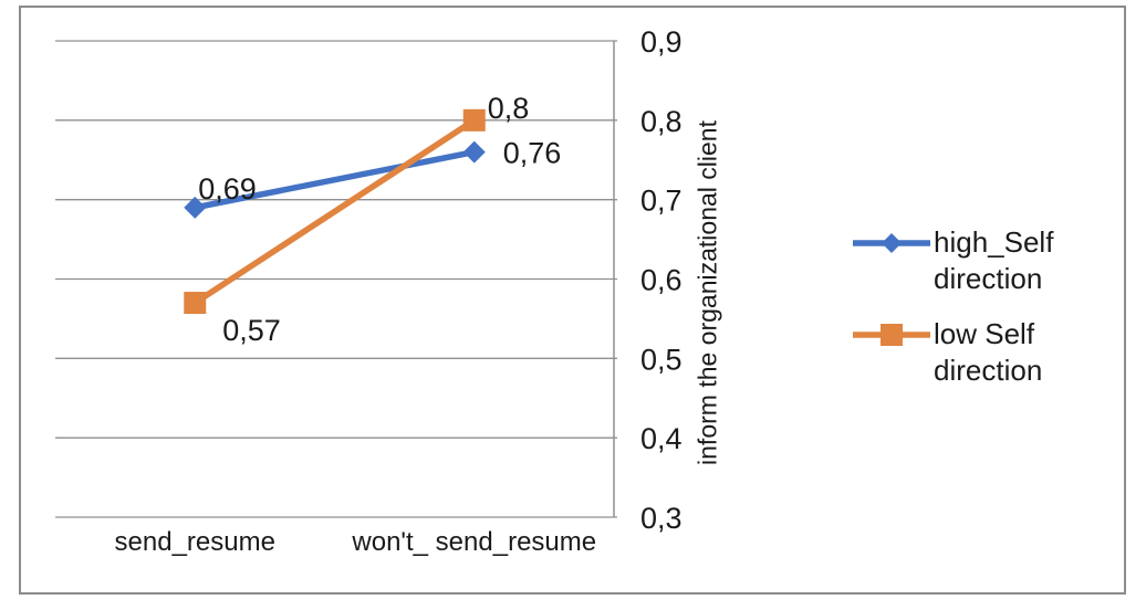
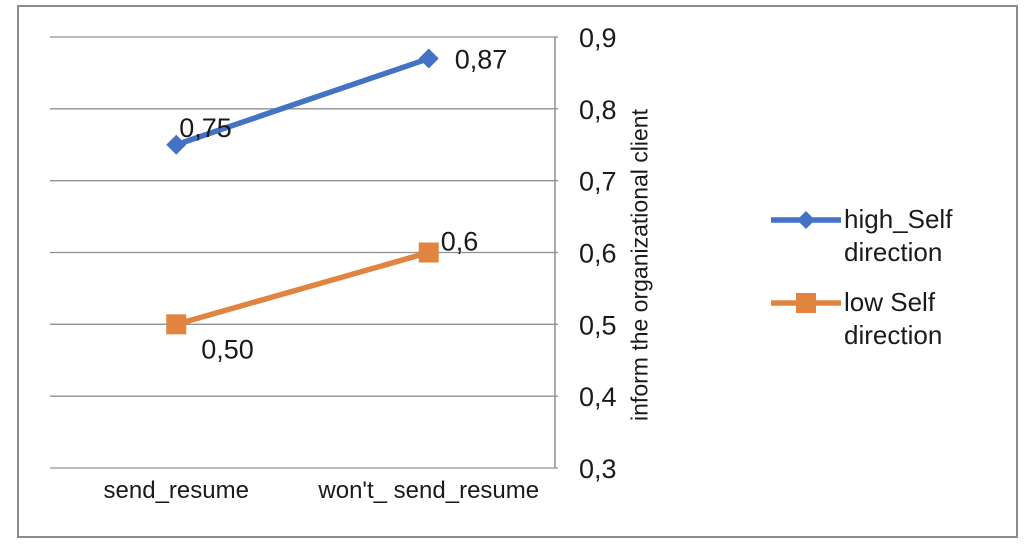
high_Self direction/send_resume: 0,69 -> 0,75
low Self direction/send_resume: 0,57 -> 0,50
high_Self direction/won't_ send_resume: 0,76 -> 0,87
low Self direction/won't_ send_resume: 0,8 -> 0,6
